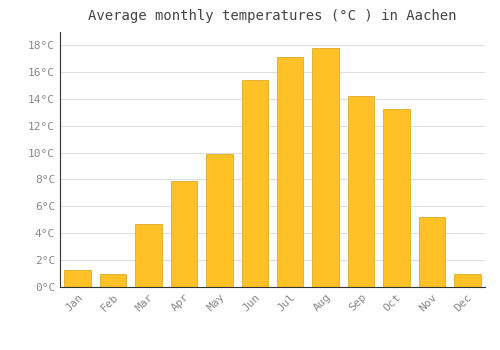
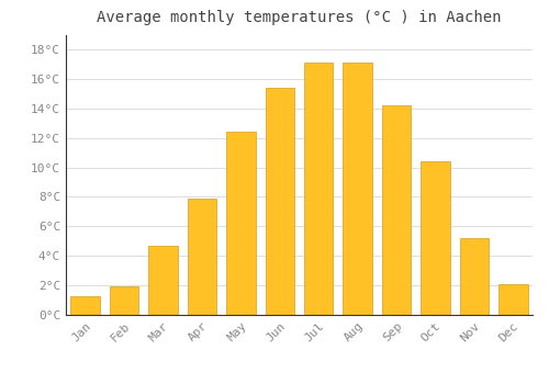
Feb: 1.0°C -> 1.9°C
May: 9.9°C -> 12.4°C
Aug: 17.8°C -> 17.1°C
Oct: 13.2°C -> 10.4°C
Dec: 1.0°C -> 2.1°C
